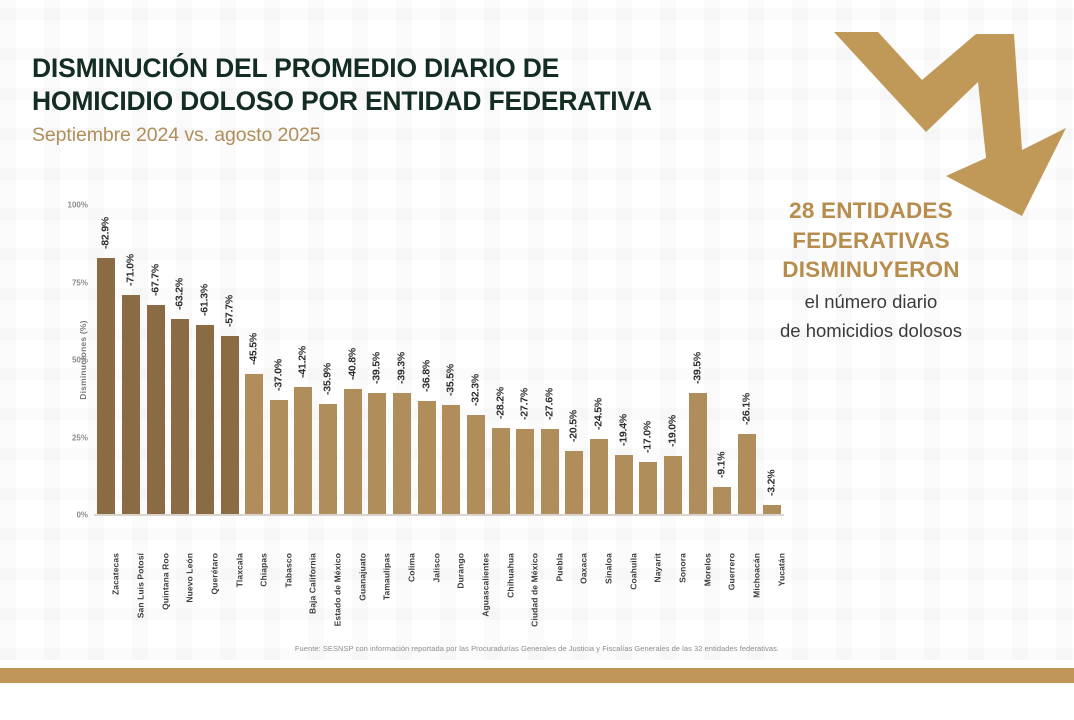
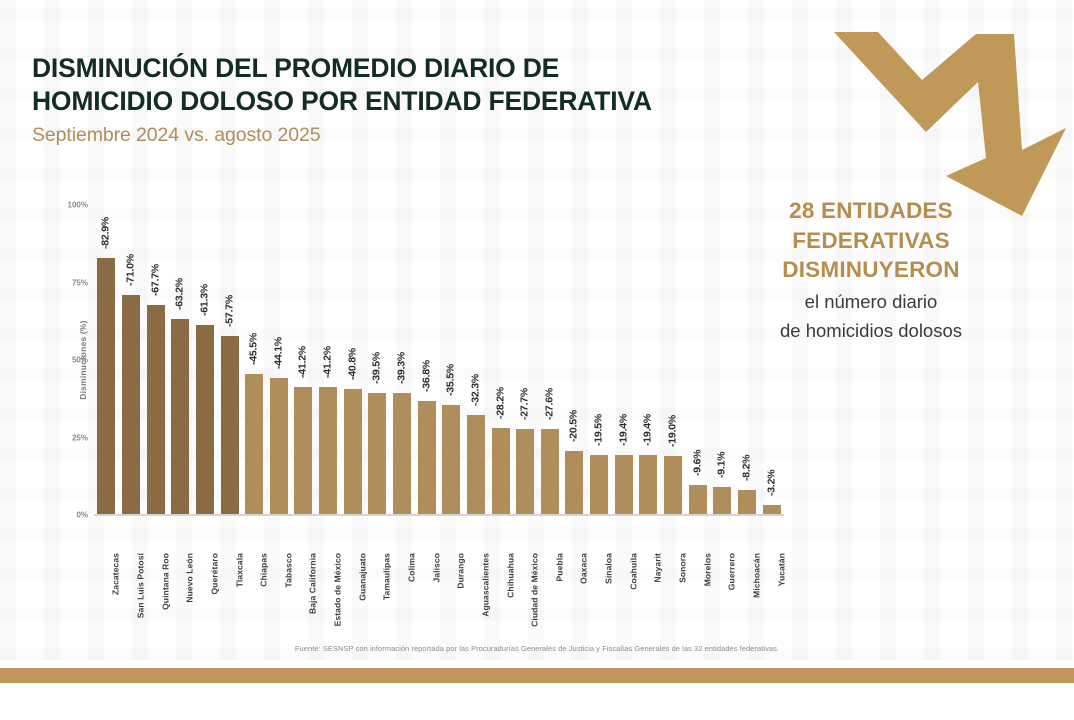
Tabasco: -37.0% -> -44.1%
Estado de México: -35.9% -> -41.2%
Sinaloa: -24.5% -> -19.5%
Nayarit: -17.0% -> -19.4%
Morelos: -39.5% -> -9.6%
Michoacán: -26.1% -> -8.2%
